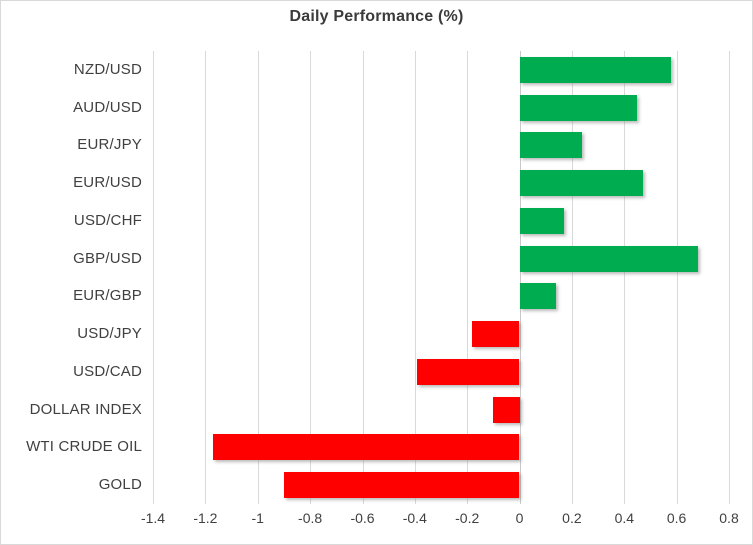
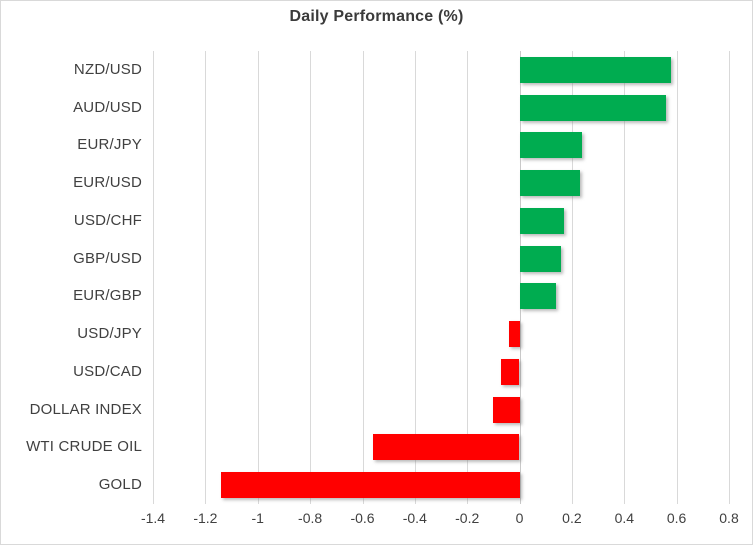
AUD/USD: 0.45 -> 0.56
EUR/USD: 0.47 -> 0.23
GBP/USD: 0.68 -> 0.16
USD/JPY: -0.18 -> -0.04
USD/CAD: -0.39 -> -0.07
WTI CRUDE OIL: -1.17 -> -0.56
GOLD: -0.90 -> -1.14
